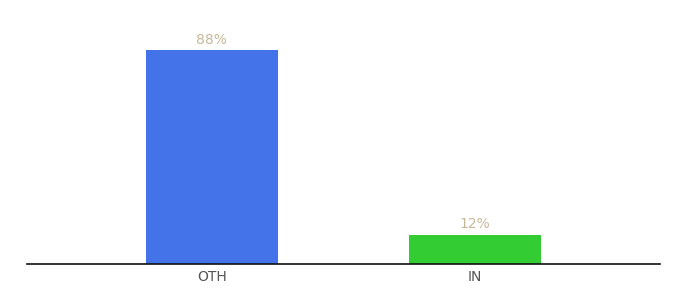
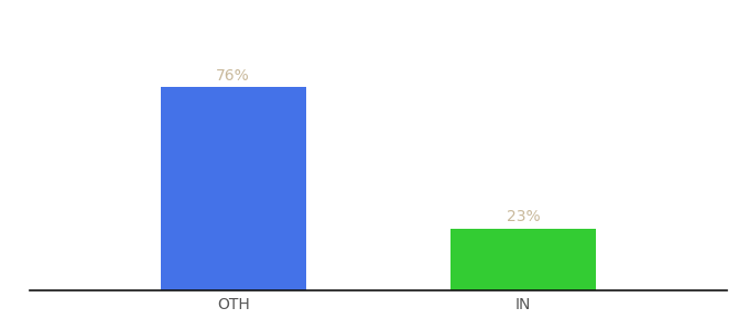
OTH: 88% -> 76%
IN: 12% -> 23%
